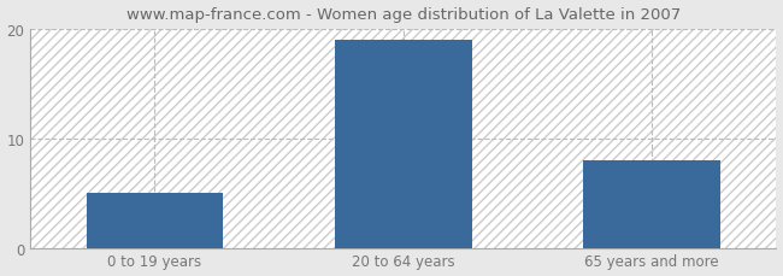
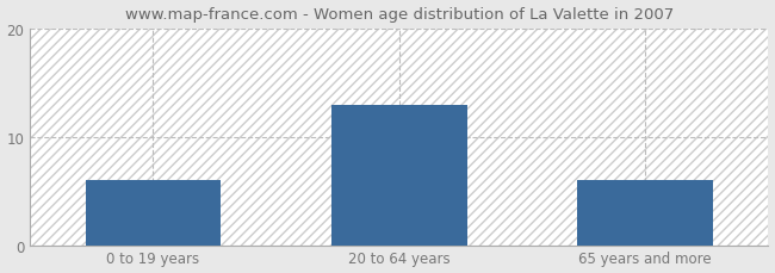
0 to 19 years: 5 -> 6
20 to 64 years: 19 -> 13
65 years and more: 8 -> 6
